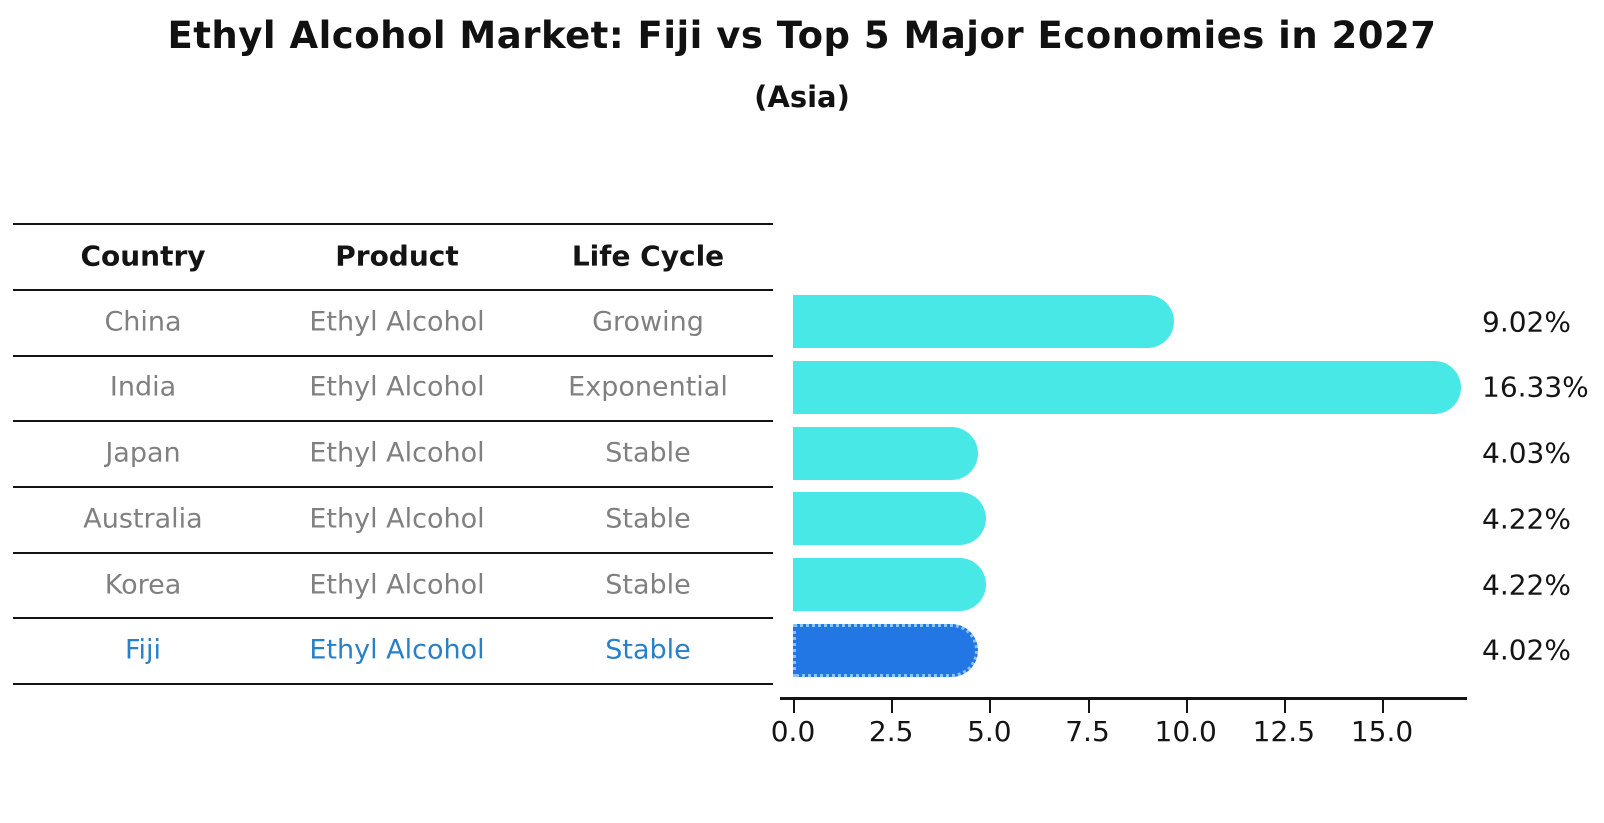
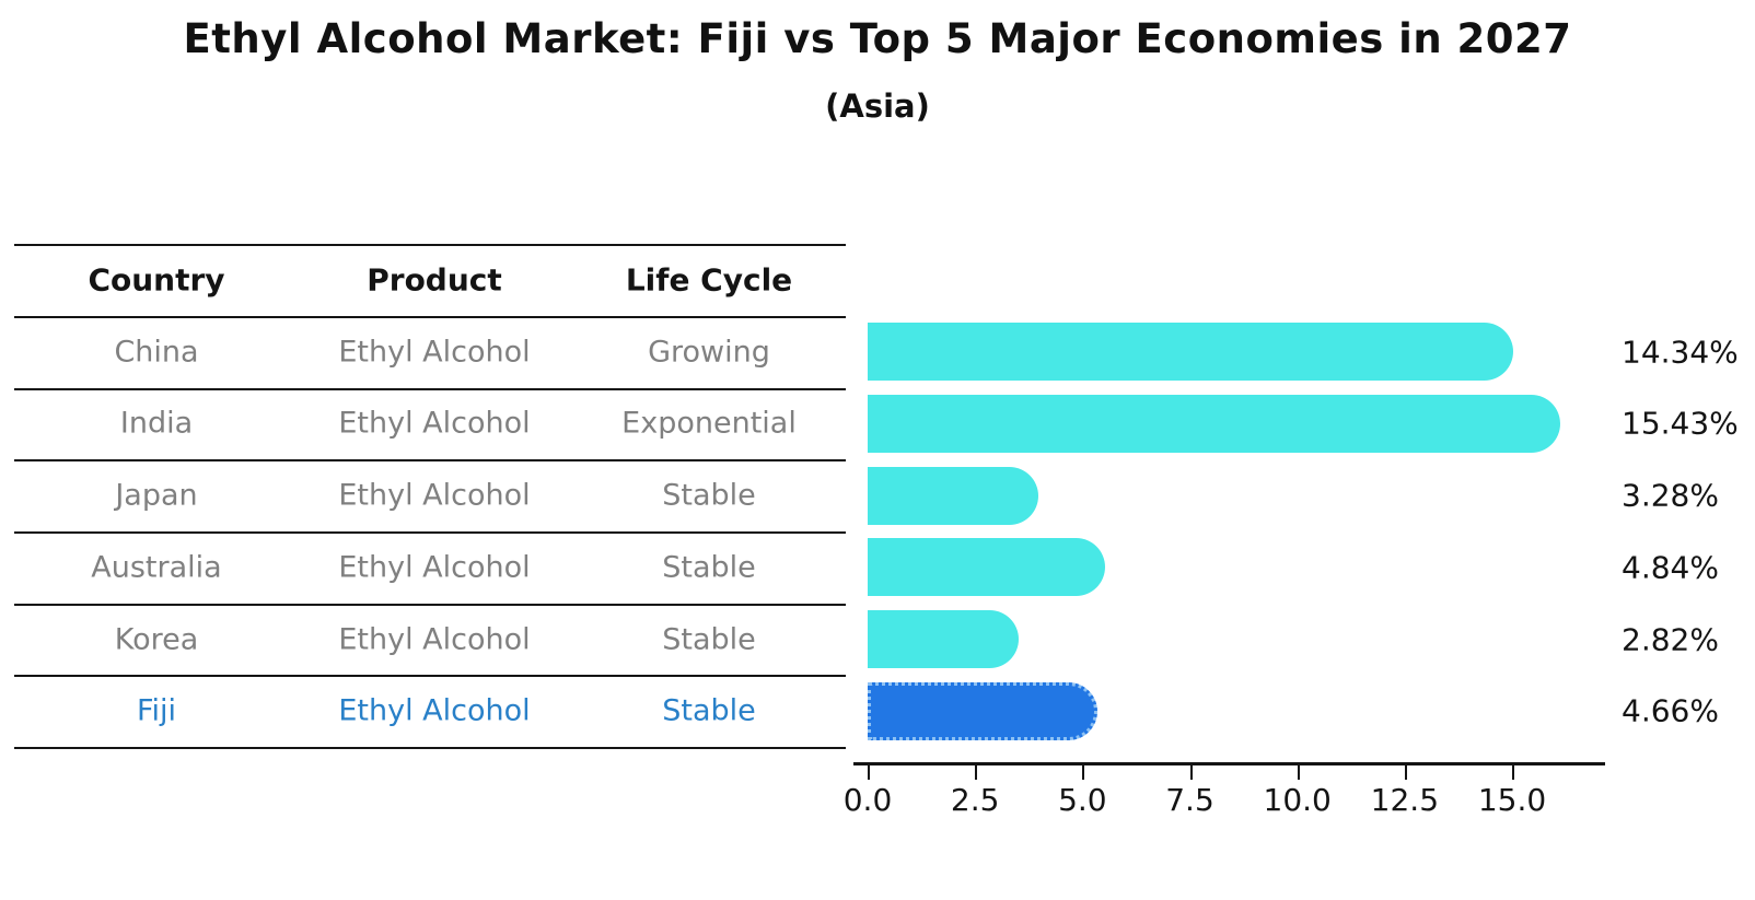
China: 9.02% -> 14.34%
India: 16.33% -> 15.43%
Japan: 4.03% -> 3.28%
Australia: 4.22% -> 4.84%
Korea: 4.22% -> 2.82%
Fiji: 4.02% -> 4.66%
